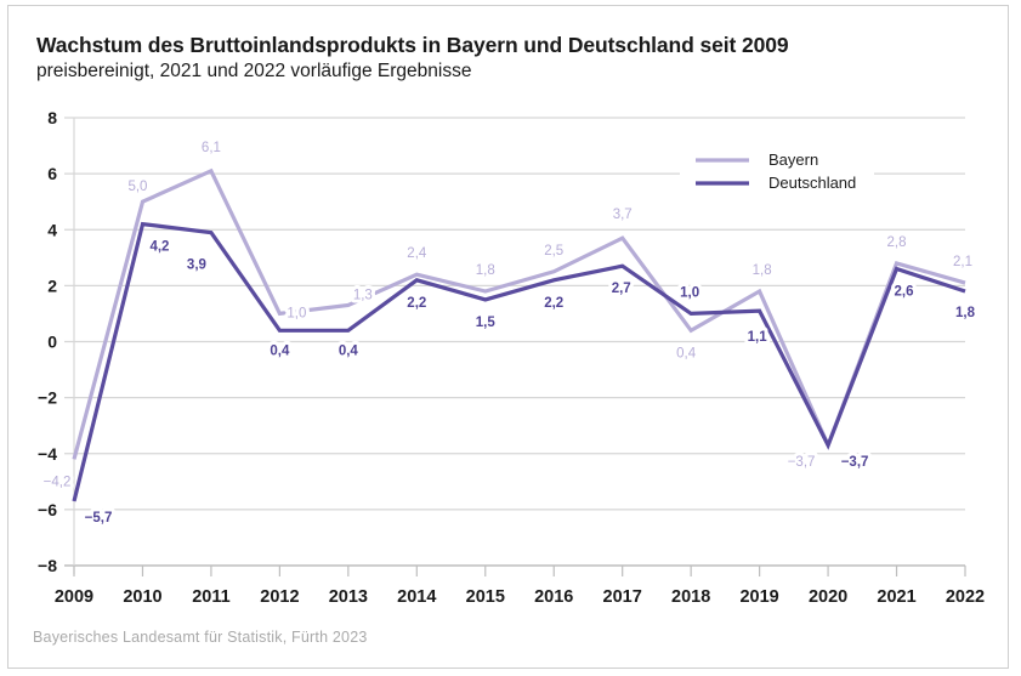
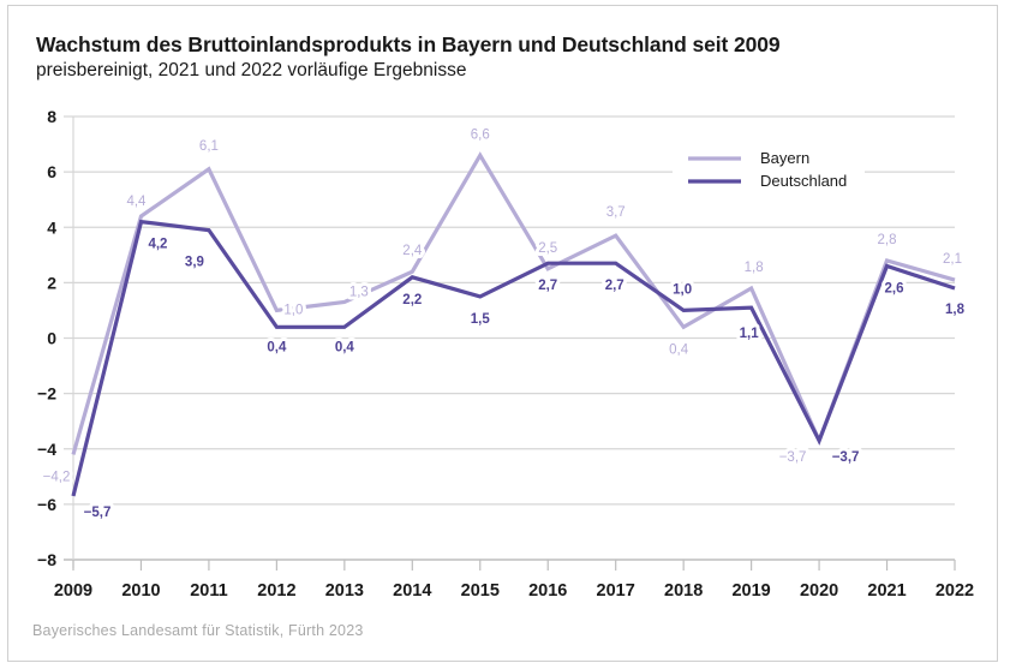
Bayern/2010: 5,0 -> 4,4
Bayern/2015: 1,8 -> 6,6
Deutschland/2016: 2,2 -> 2,7
